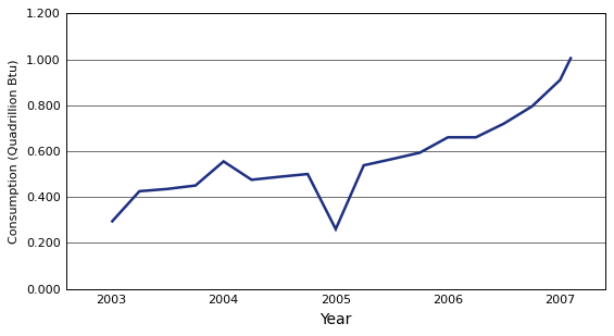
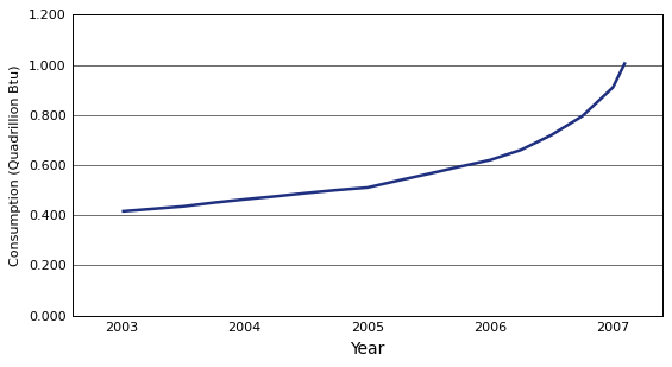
2003: 0.290 -> 0.415
2004: 0.555 -> 0.463
2005: 0.260 -> 0.510
2006: 0.660 -> 0.620
